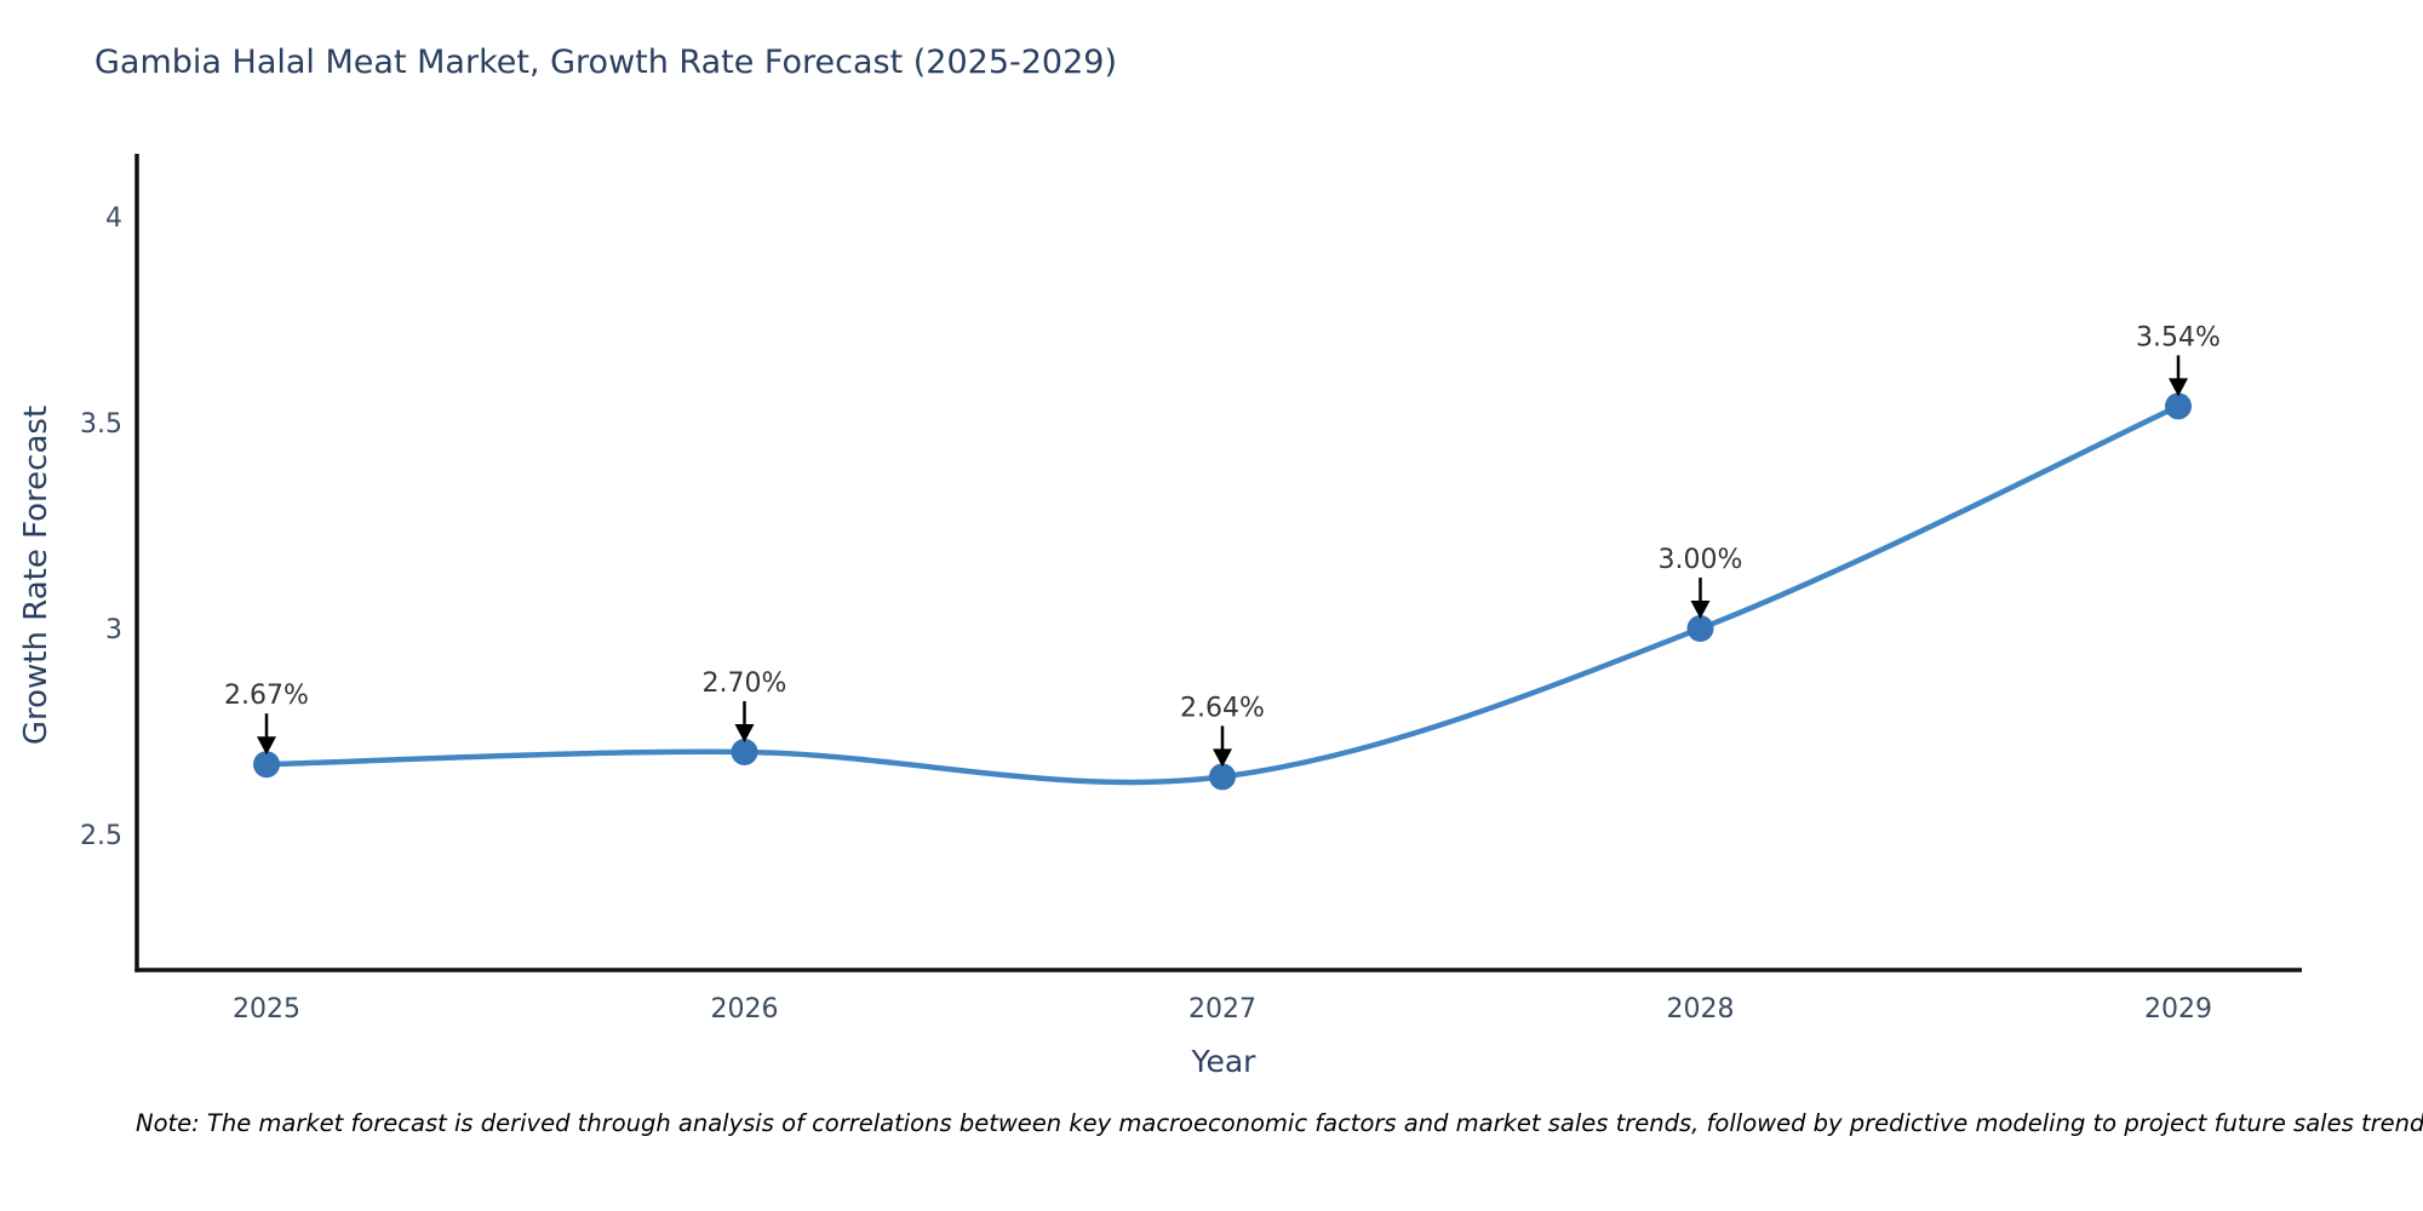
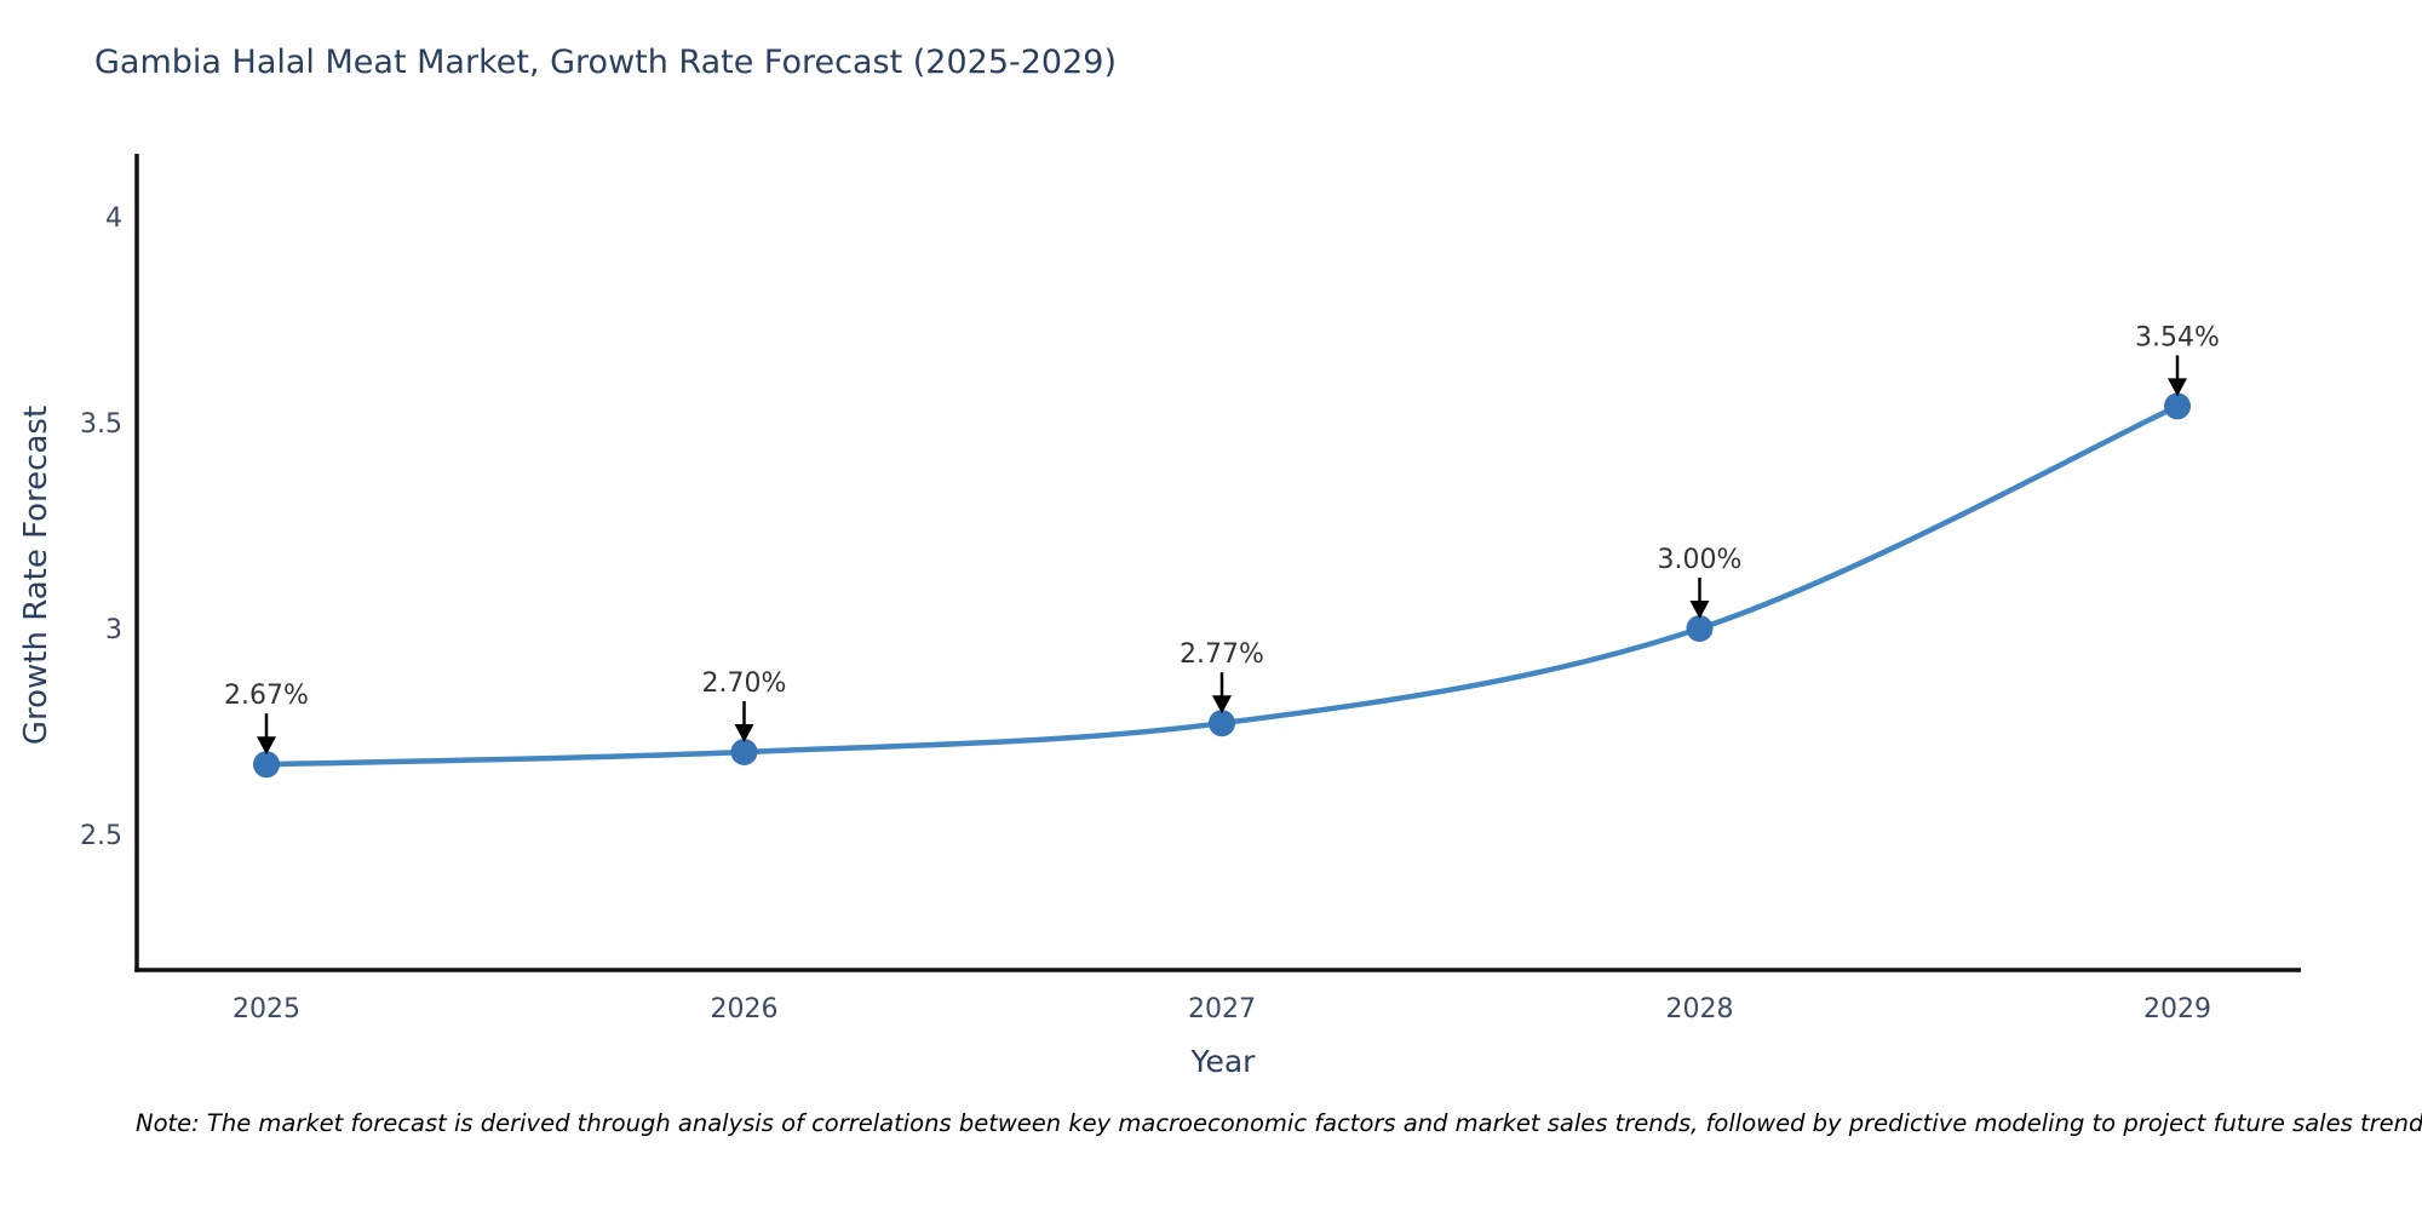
2027: 2.64% -> 2.77%
